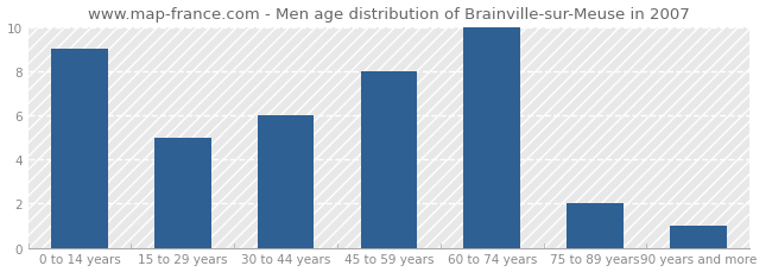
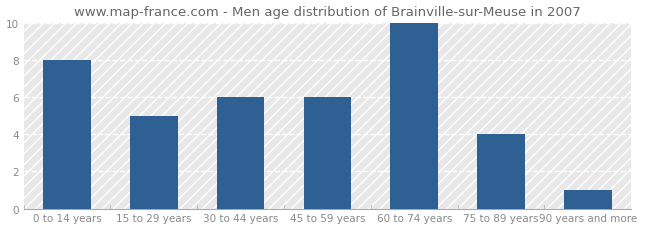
0 to 14 years: 9 -> 8
45 to 59 years: 8 -> 6
75 to 89 years: 2 -> 4
